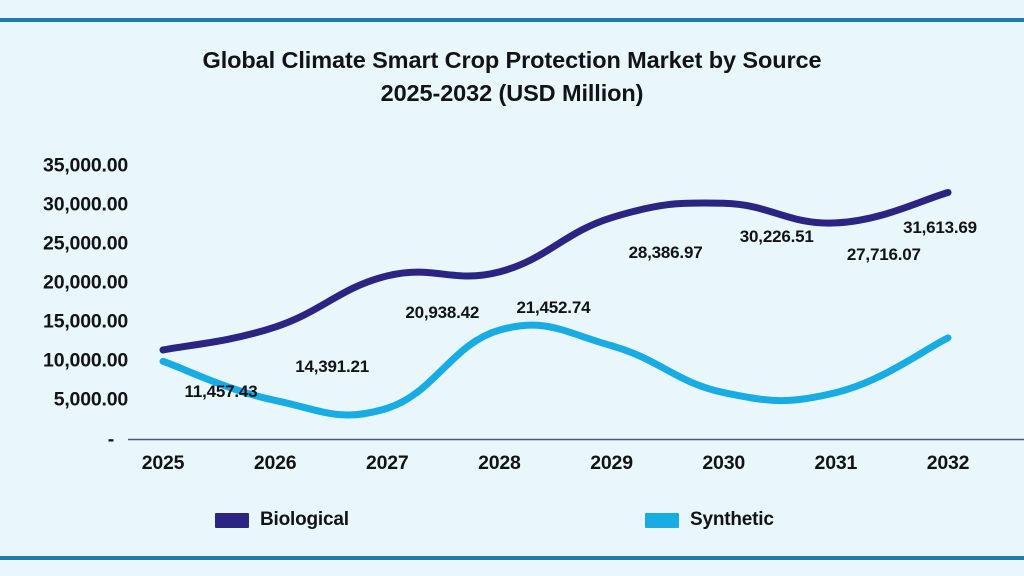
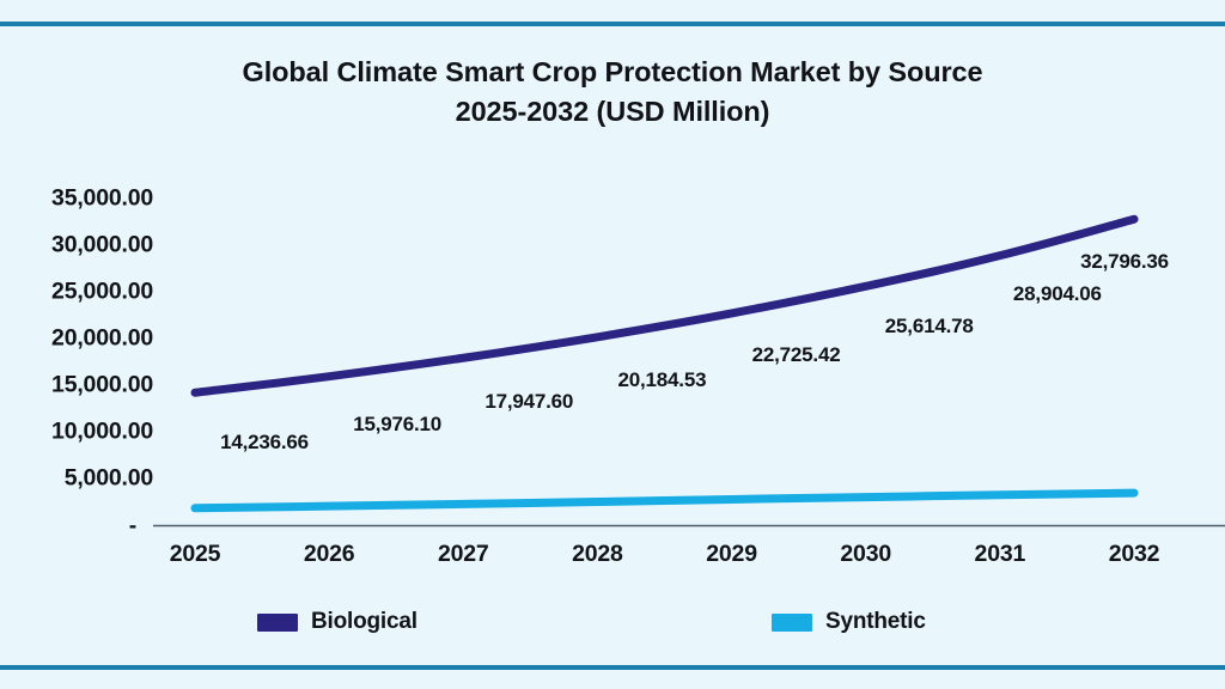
Biological/2025: 11,457.43 -> 14,236.66
Synthetic/2025: 10000 -> 2000
Biological/2026: 14,391.21 -> 15,976.10
Synthetic/2026: 5000 -> 2000
Biological/2027: 20,938.42 -> 17,947.60
Synthetic/2027: 4000 -> 2000
Biological/2028: 21,452.74 -> 20,184.53
Synthetic/2028: 14000 -> 3000
Biological/2029: 28,386.97 -> 22,725.42
Synthetic/2029: 12000 -> 3000
Biological/2030: 30,226.51 -> 25,614.78
Synthetic/2030: 6000 -> 3000
Biological/2031: 27,716.07 -> 28,904.06
Synthetic/2031: 6000 -> 3000
Biological/2032: 31,613.69 -> 32,796.36
Synthetic/2032: 13000 -> 4000
